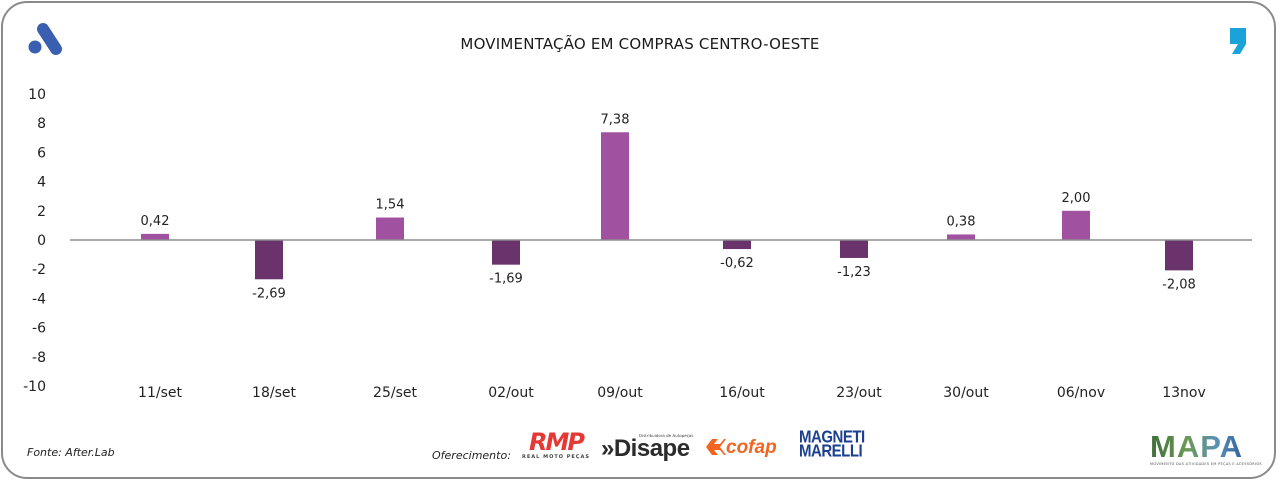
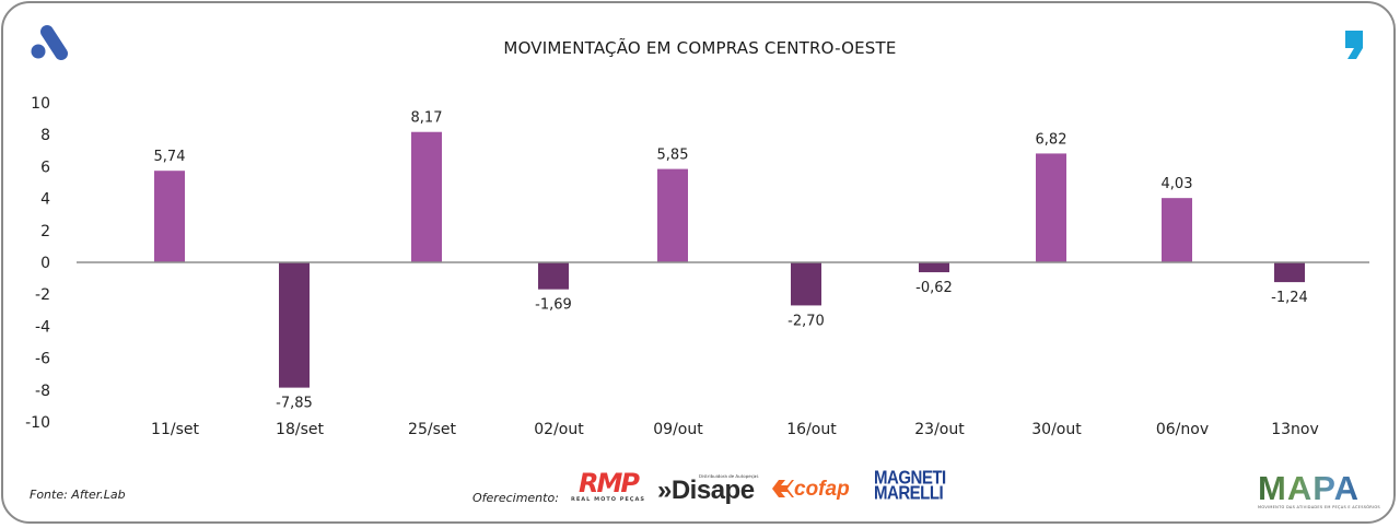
11/set: 0,42 -> 5,74
18/set: -2,69 -> -7,85
25/set: 1,54 -> 8,17
09/out: 7,38 -> 5,85
16/out: -0,62 -> -2,70
23/out: -1,23 -> -0,62
30/out: 0,38 -> 6,82
06/nov: 2,00 -> 4,03
13nov: -2,08 -> -1,24
